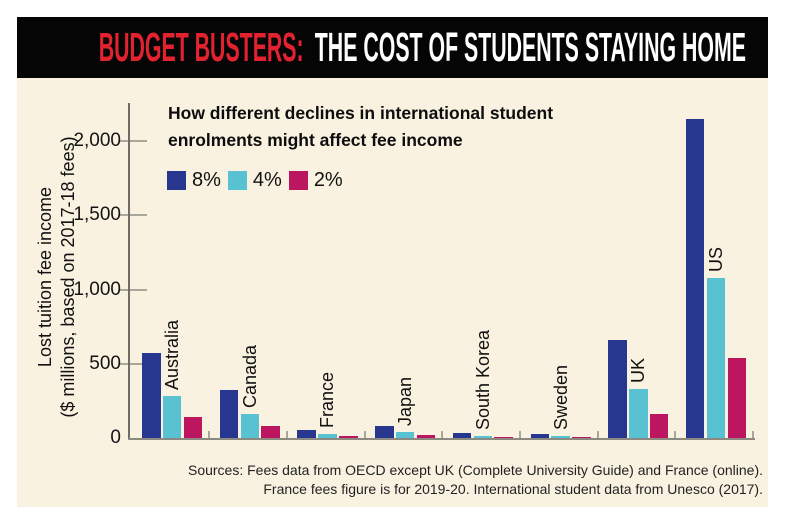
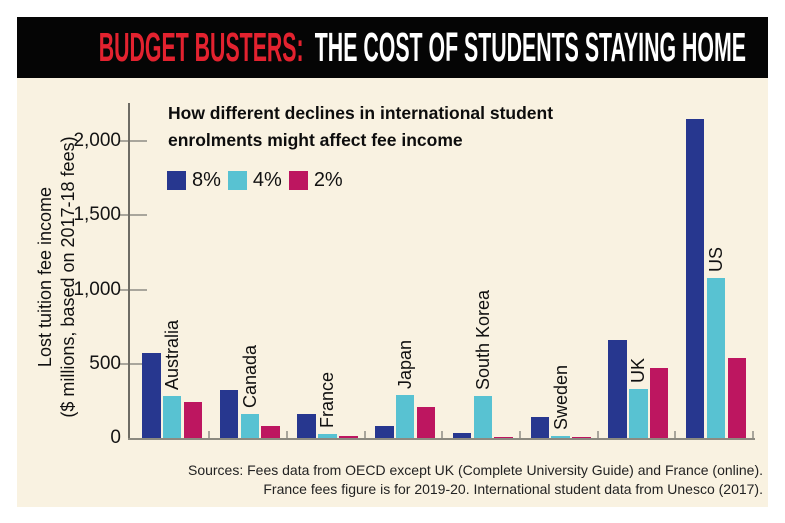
2%/Australia: 140 -> 240
8%/France: 50 -> 160
4%/Japan: 40 -> 290
2%/Japan: 20 -> 210
4%/South Korea: 20 -> 280
8%/Sweden: 30 -> 140
2%/UK: 160 -> 470
